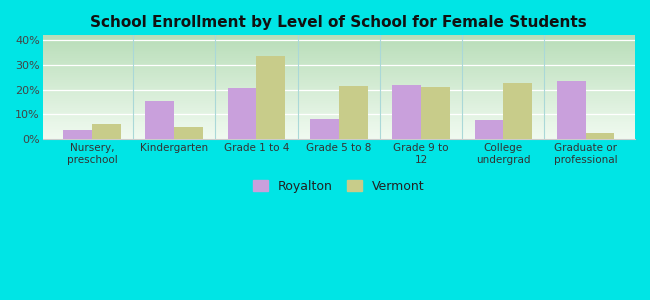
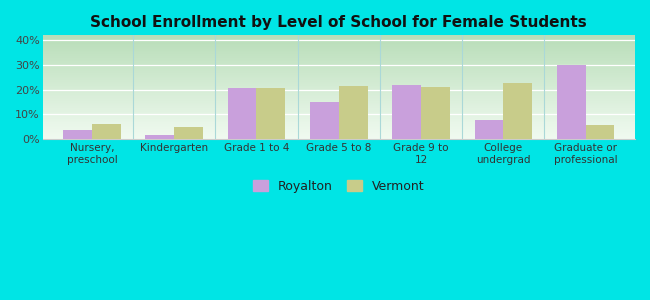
Royalton/Kindergarten: 15.5% -> 1.5%
Vermont/Grade 1 to 4: 33.5% -> 20.5%
Royalton/Grade 5 to 8: 8.0% -> 15.0%
Royalton/Graduate or professional: 23.5% -> 30.0%
Vermont/Graduate or professional: 2.5% -> 5.5%
